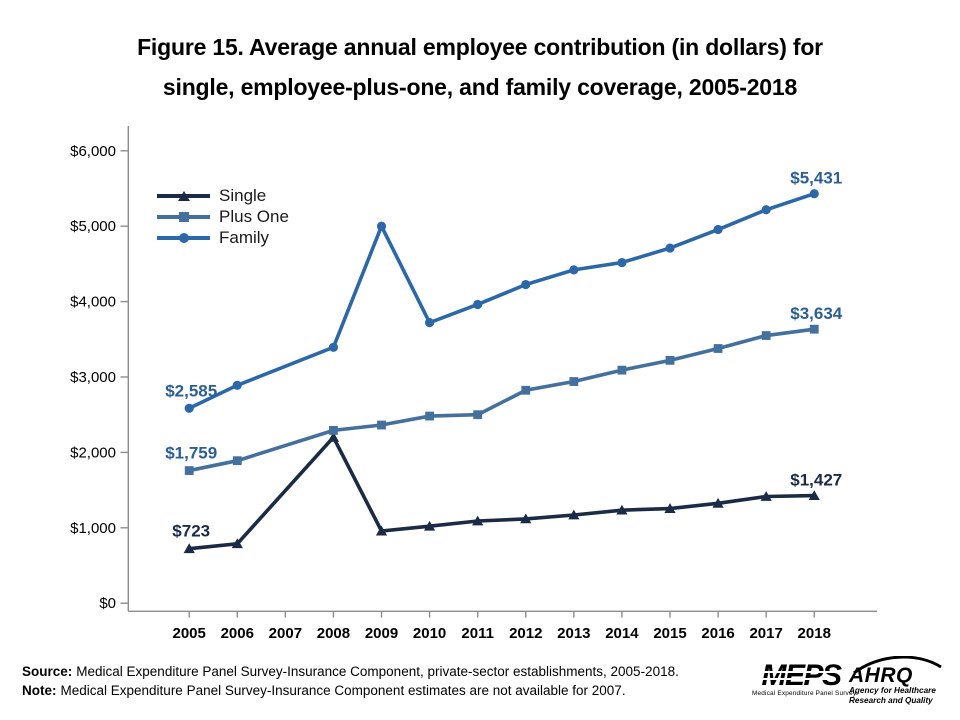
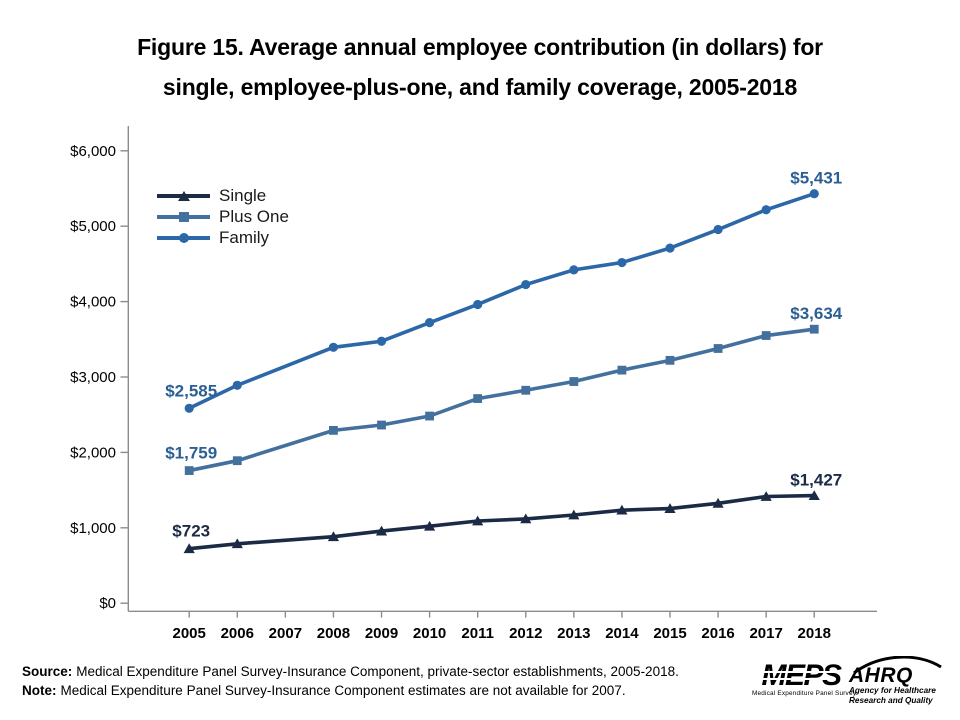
Single/2008: $2200 -> $900
Family/2009: $5000 -> $3500
Plus One/2011: $2500 -> $2700
